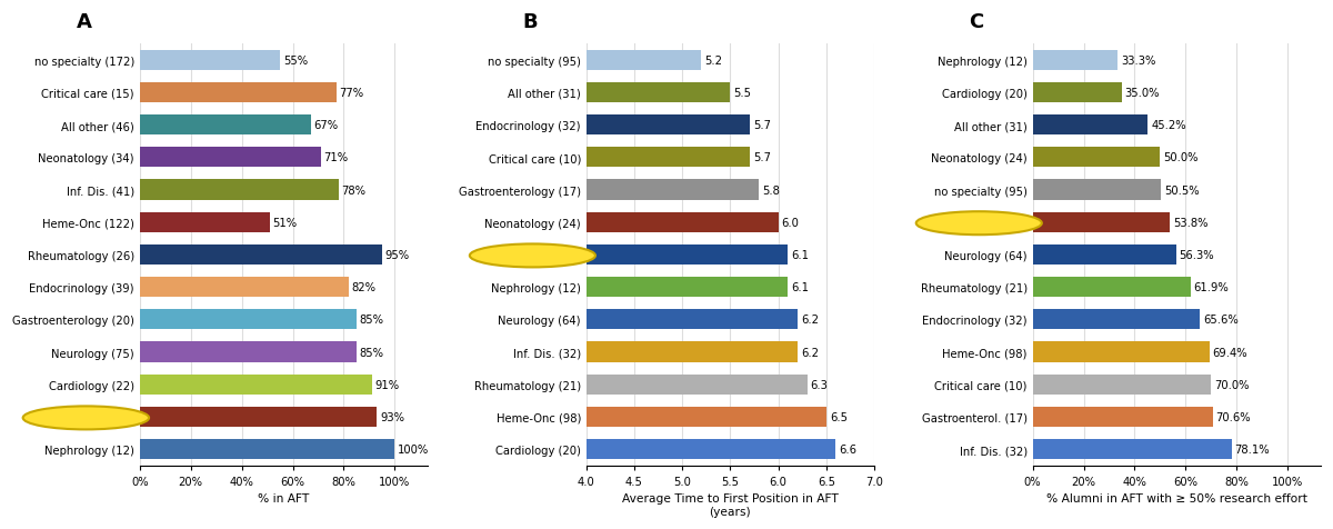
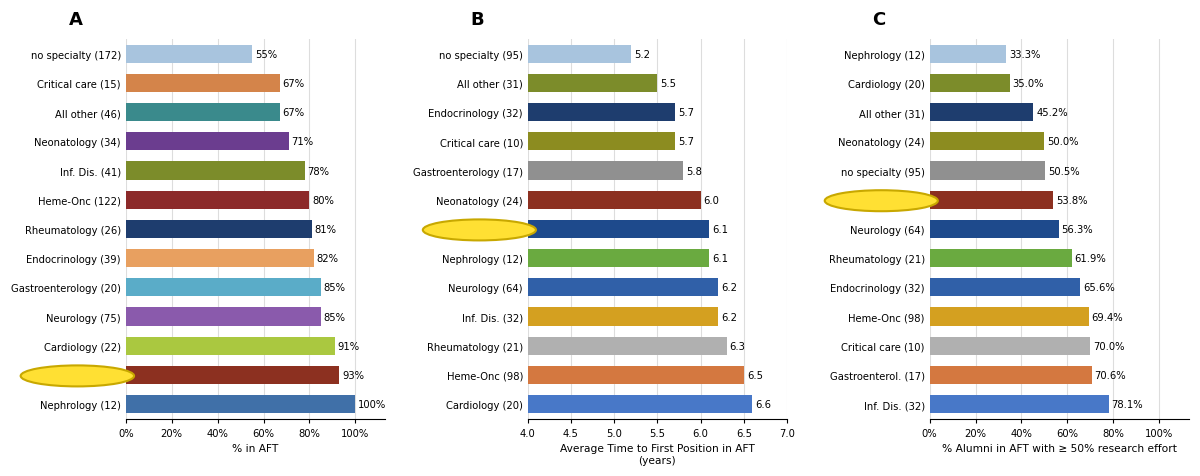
Critical care (15): 77% -> 67%
Heme-Onc (122): 51% -> 80%
Rheumatology (26): 95% -> 81%
